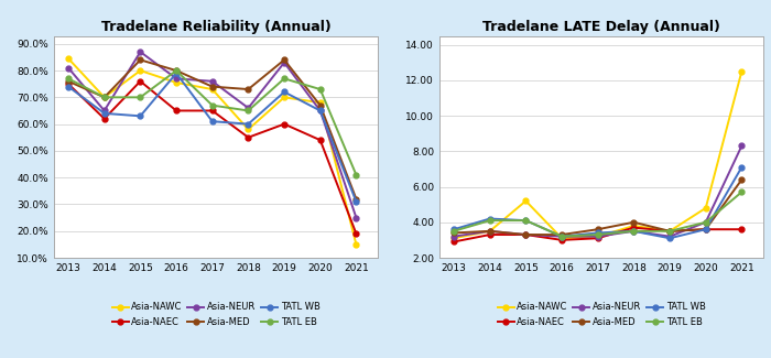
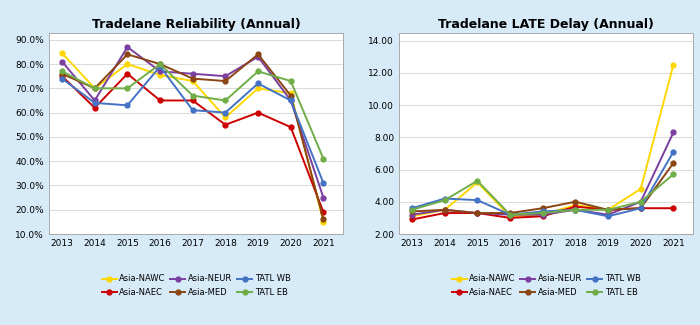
Tradelane Reliability (Annual)/Asia-NEUR/2018: 66% -> 75%
Tradelane Reliability (Annual)/Asia-MED/2021: 32% -> 16%
Tradelane LATE Delay (Annual)/TATL EB/2015: 4.1 -> 5.3
